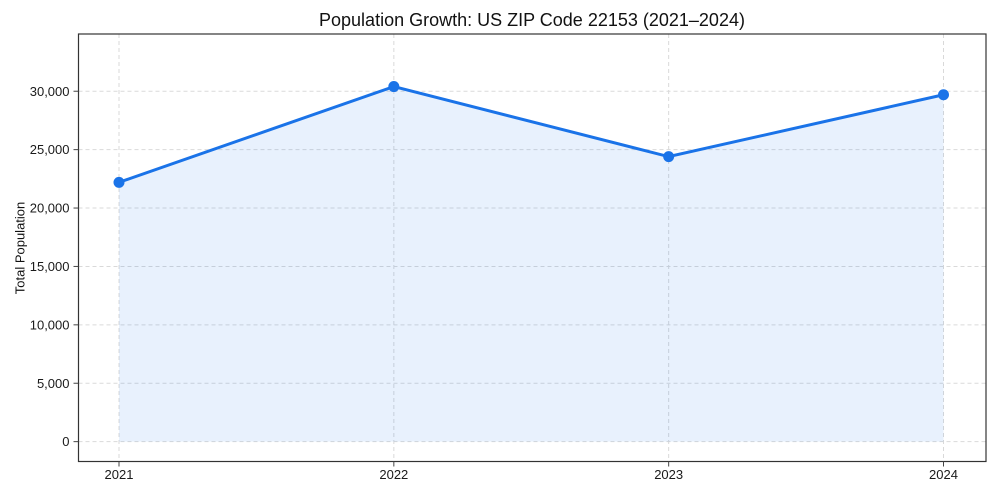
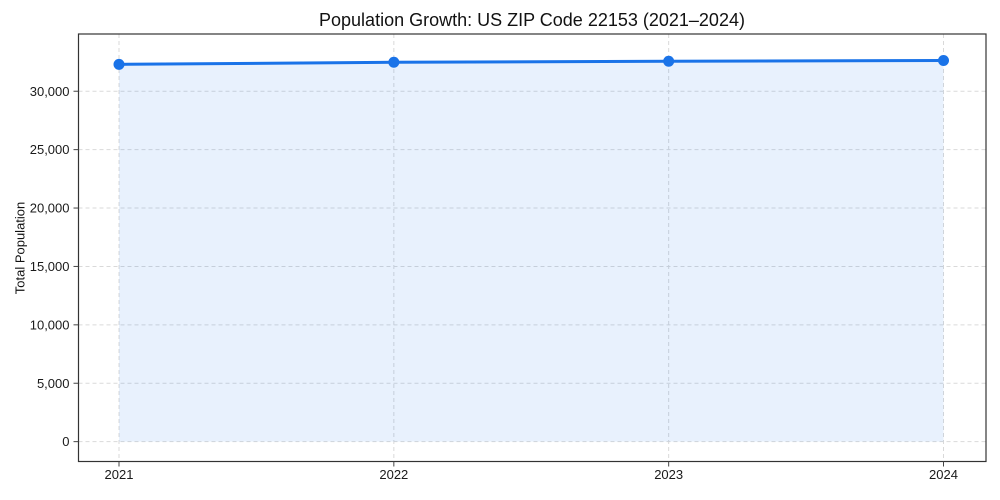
2021: 22200 -> 32300
2022: 30400 -> 32500
2023: 24400 -> 32600
2024: 29700 -> 32600
